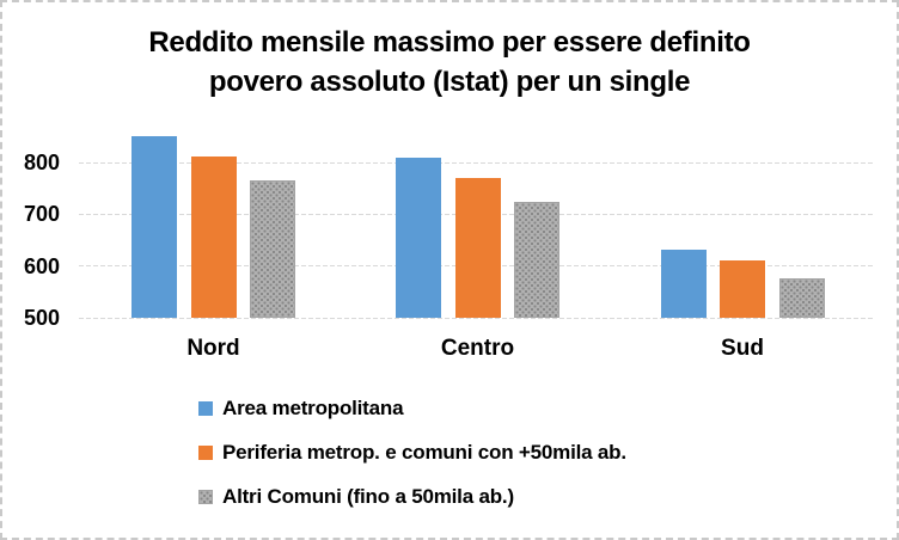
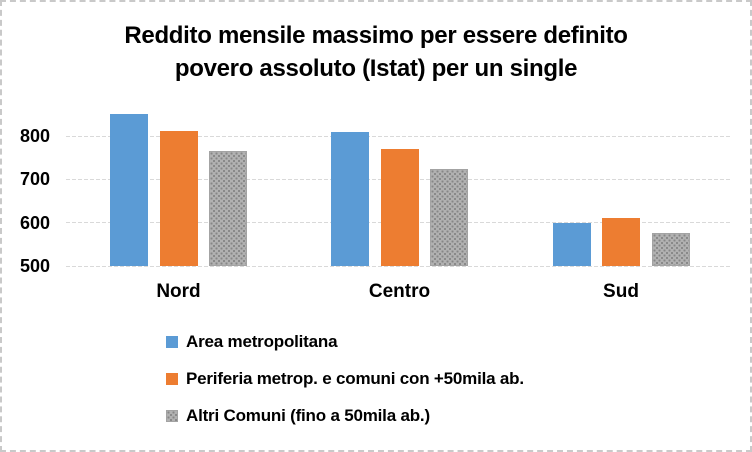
Area metropolitana/Sud: 630 -> 600
